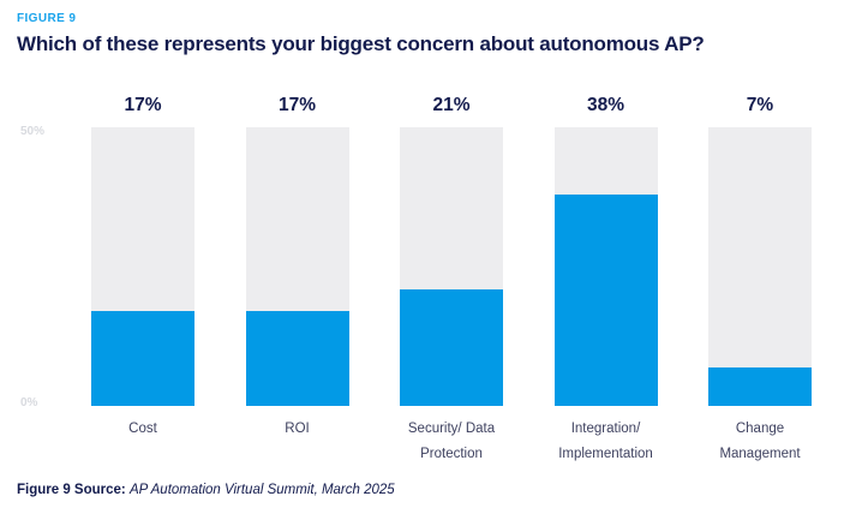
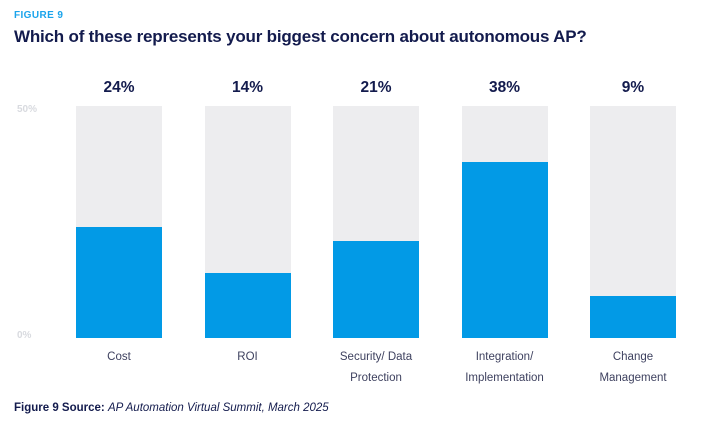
Cost: 17% -> 24%
ROI: 17% -> 14%
Change Management: 7% -> 9%
